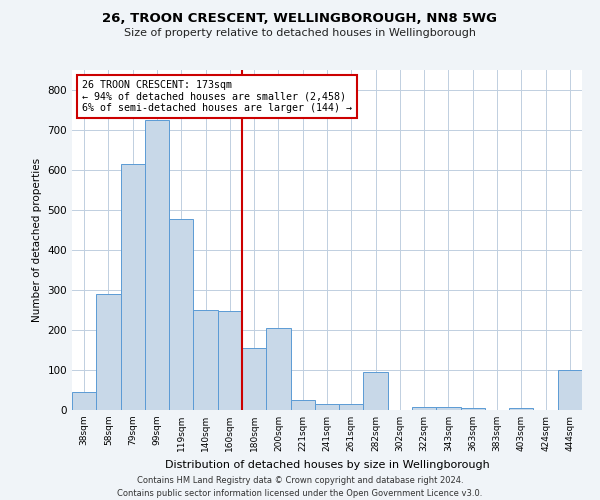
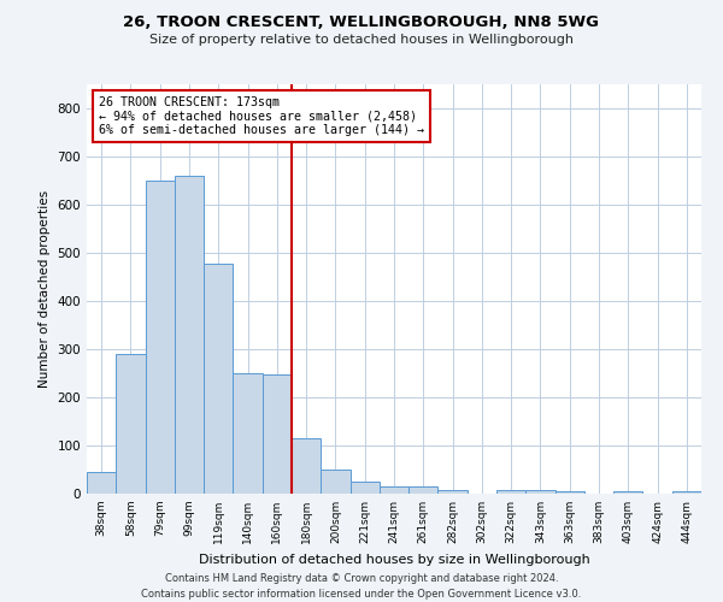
79sqm: 615 -> 650
99sqm: 725 -> 660
180sqm: 155 -> 115
200sqm: 205 -> 50
282sqm: 95 -> 8
444sqm: 100 -> 5
